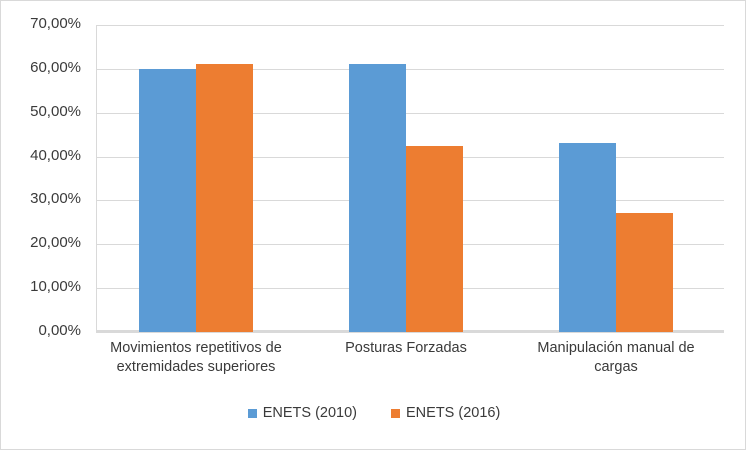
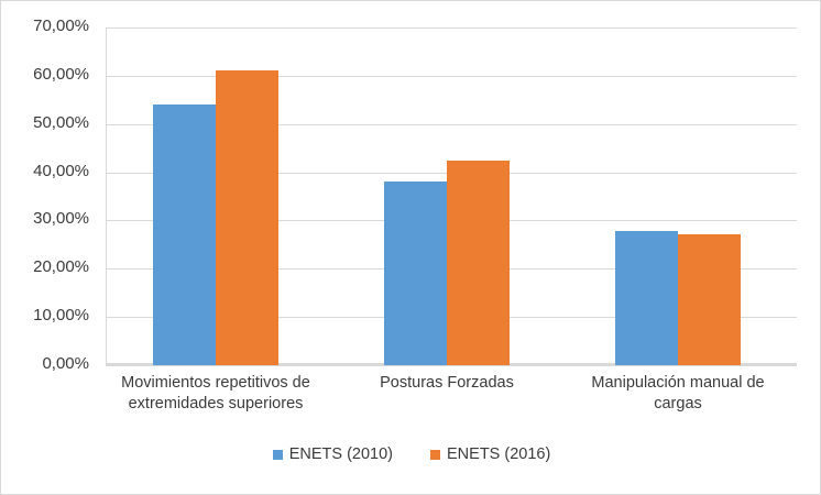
ENETS (2010)/Movimientos repetitivos de extremidades superiores: 60% -> 54%
ENETS (2010)/Posturas Forzadas: 61% -> 38%
ENETS (2010)/Manipulación manual de cargas: 43% -> 28%
